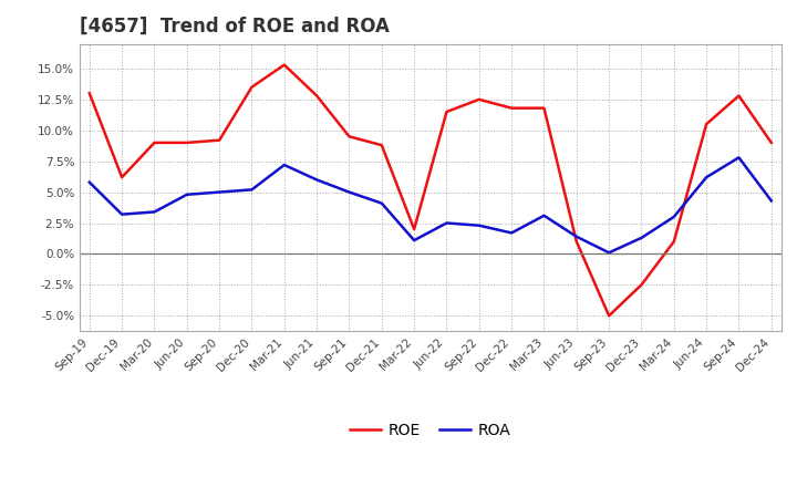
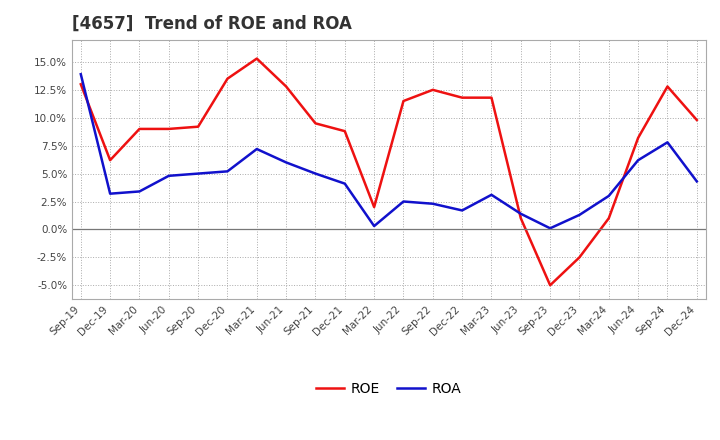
ROA/Sep-19: 5.8% -> 13.9%
ROA/Mar-22: 1.1% -> 0.3%
ROE/Jun-24: 10.5% -> 8.2%
ROE/Dec-24: 9.0% -> 9.8%
